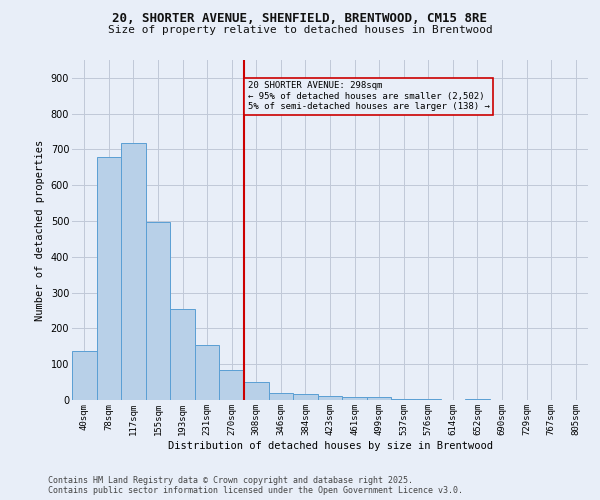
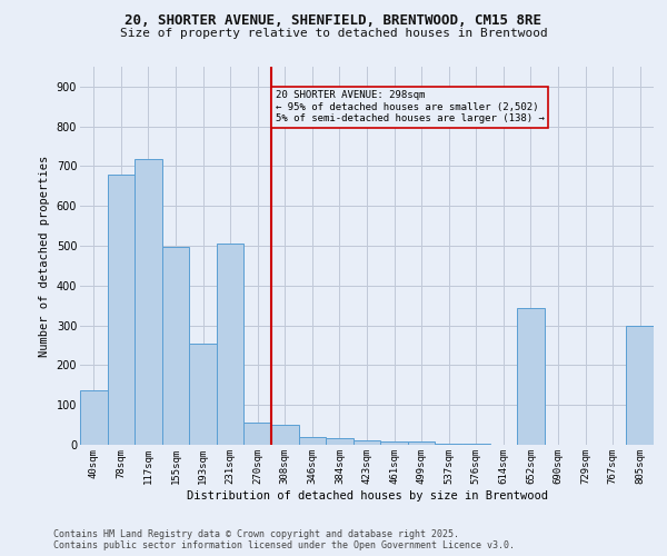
231sqm: 155 -> 505
270sqm: 85 -> 55
652sqm: 2 -> 345
805sqm: 1 -> 300
